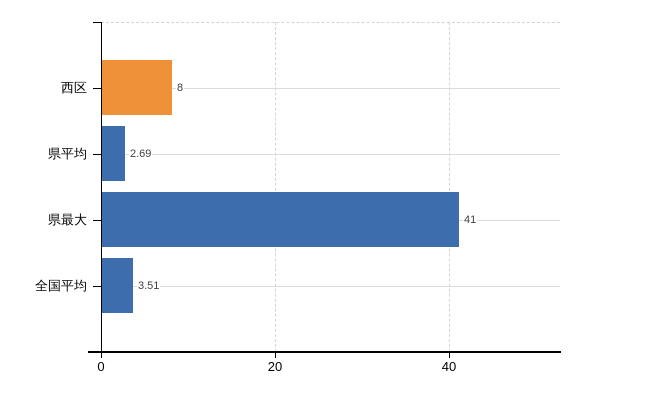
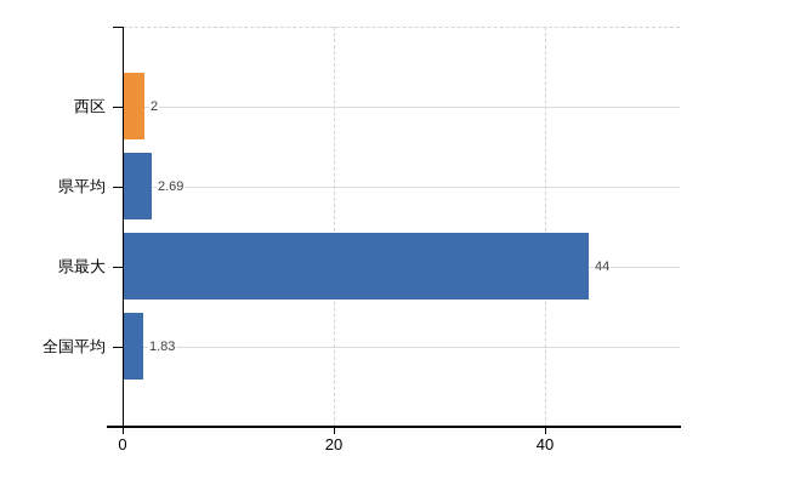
西区: 8 -> 2
県最大: 41 -> 44
全国平均: 3.51 -> 1.83
